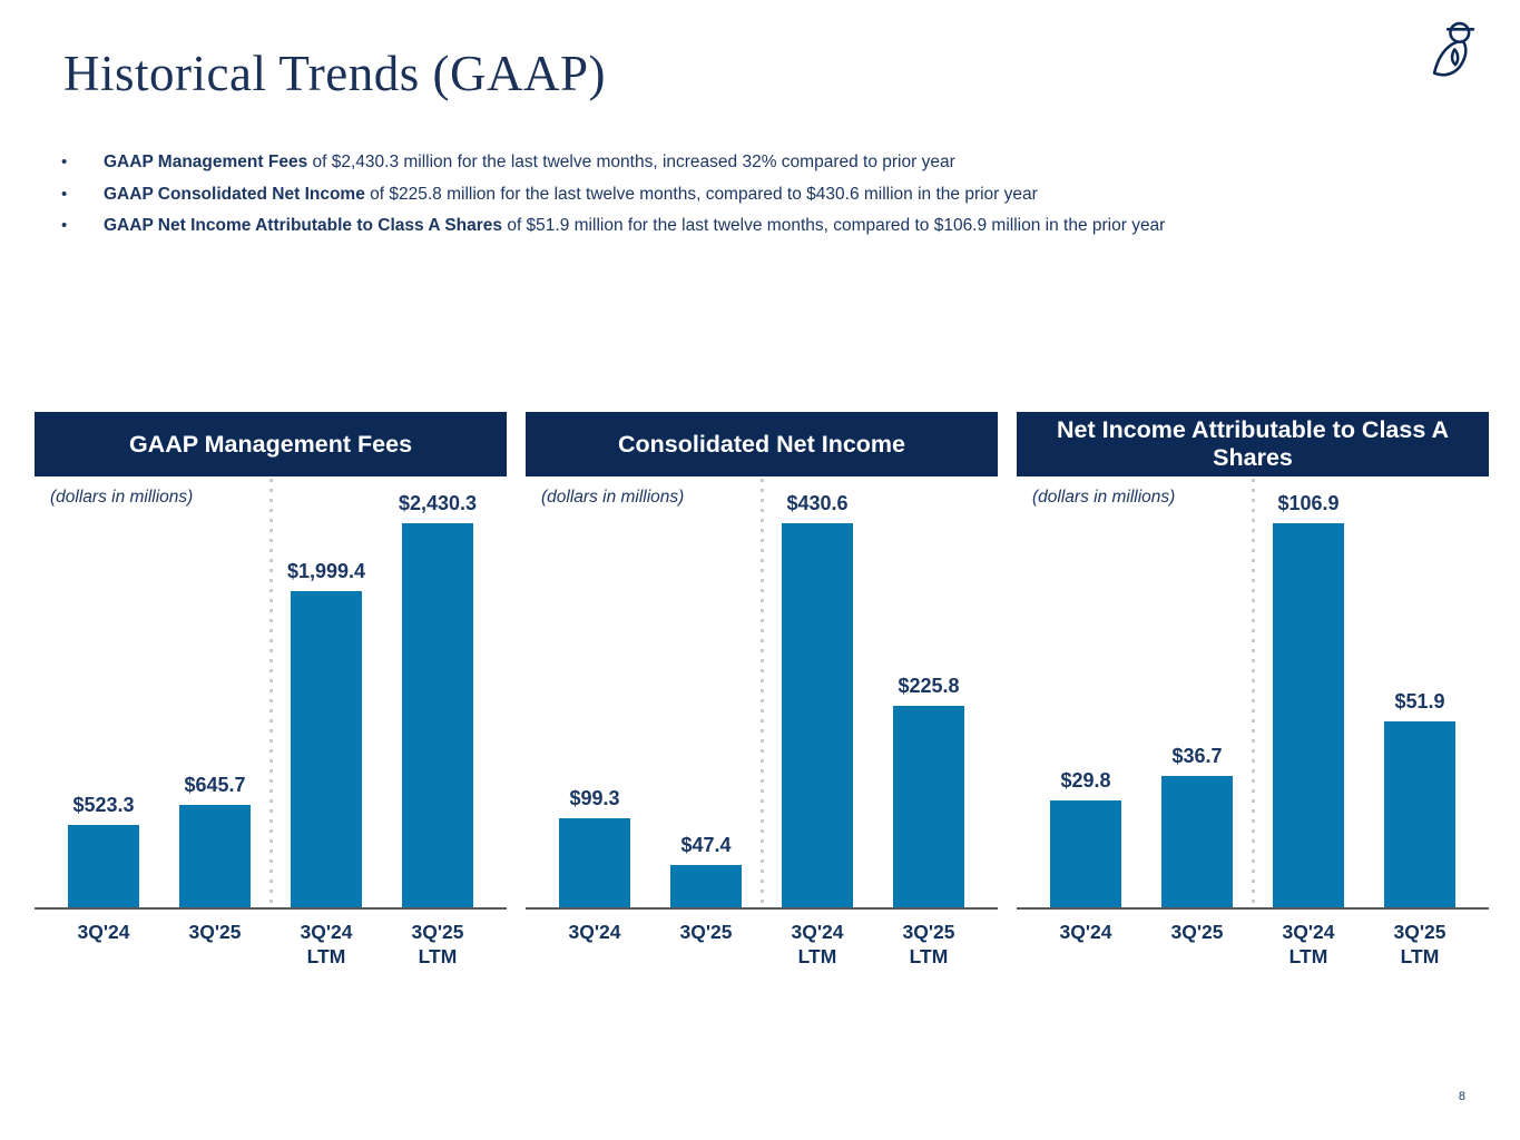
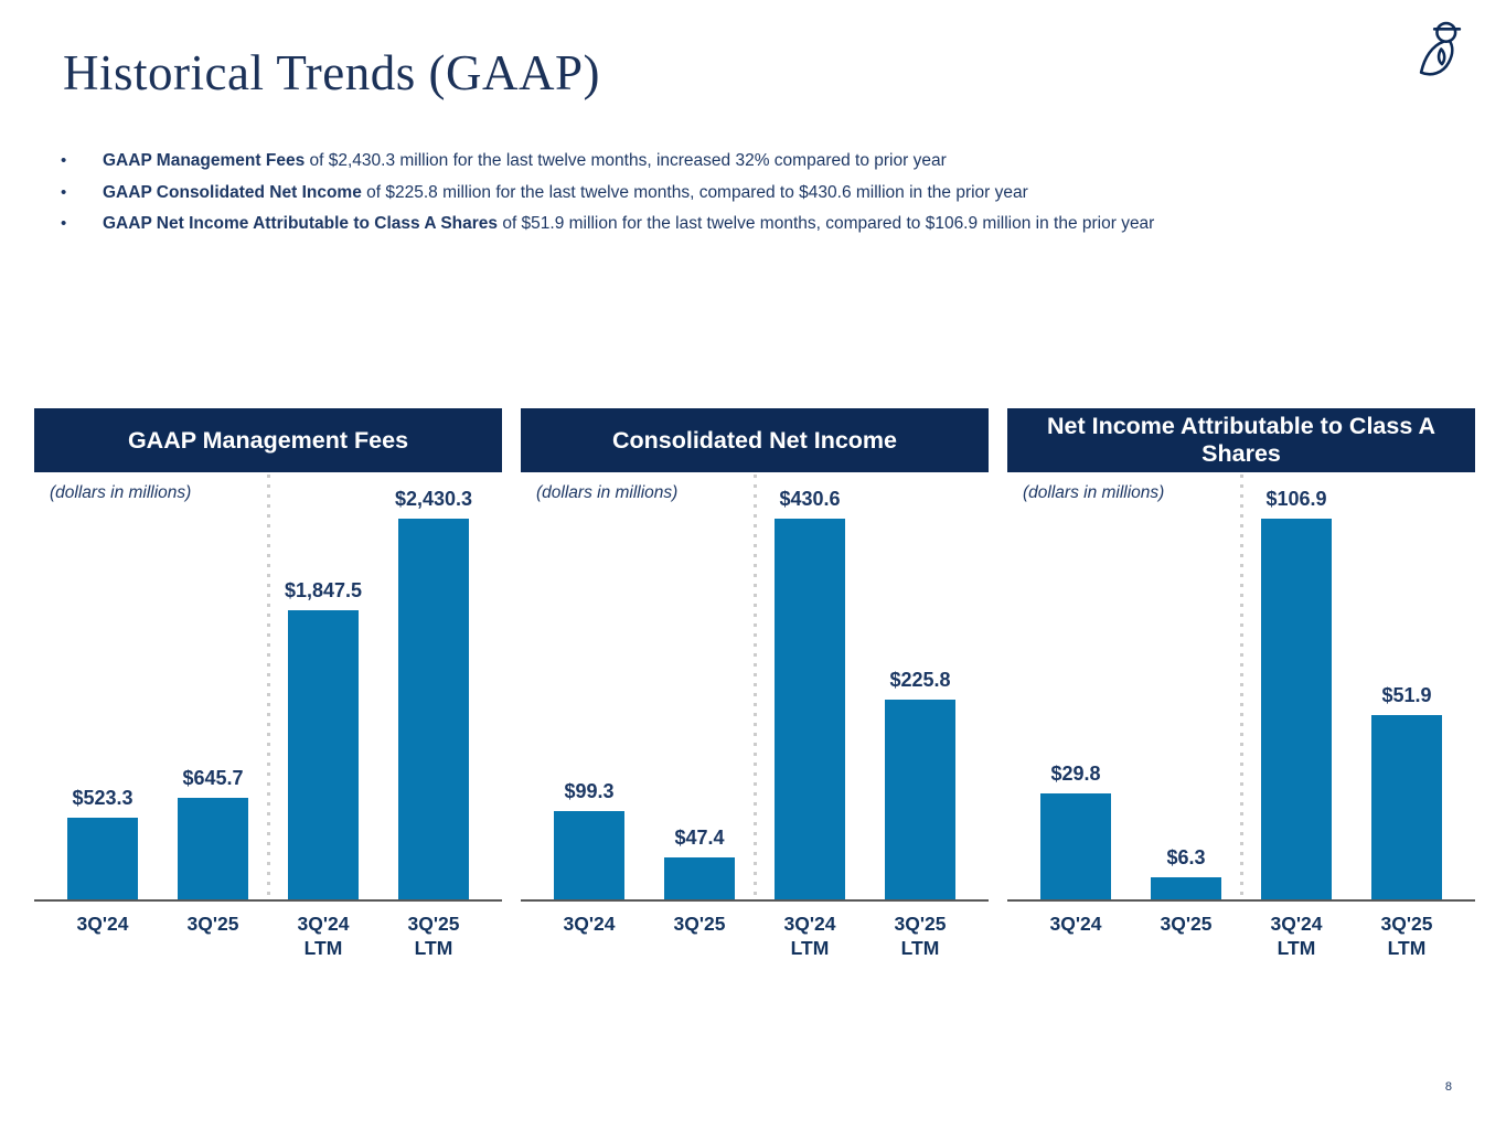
GAAP Management Fees/3Q'24 LTM: $1,999.4 -> $1,847.5
Net Income Attributable to Class A Shares/3Q'25: $36.7 -> $6.3
